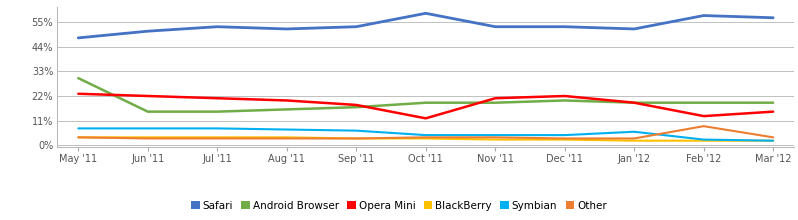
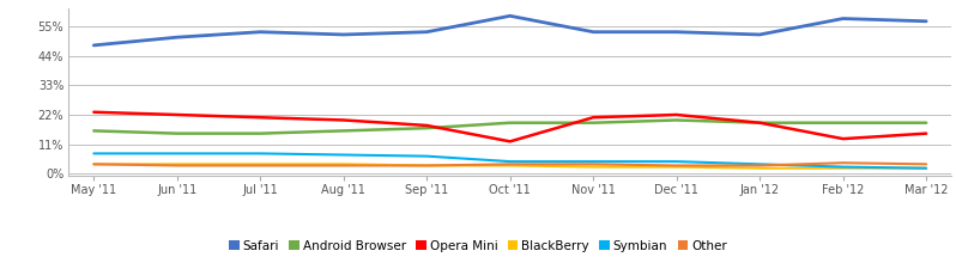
Android Browser/May '11: 30% -> 16%
Symbian/Jan '12: 6.0% -> 3.5%
Other/Feb '12: 8.5% -> 4.0%
